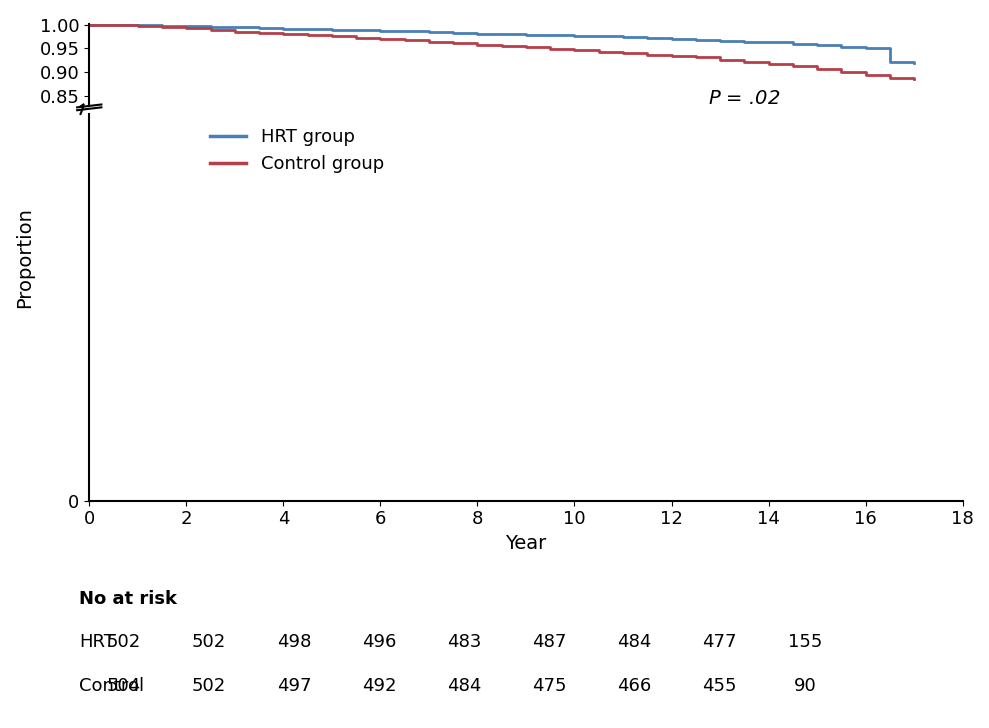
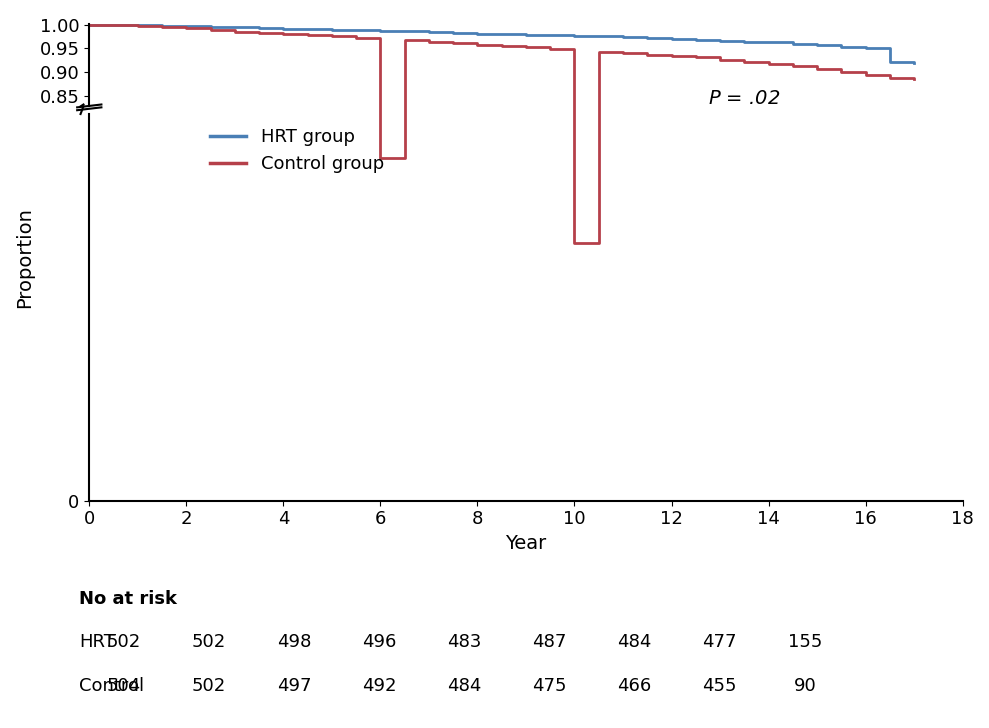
Control group/6: 0.970 -> 0.720
Control group/10: 0.946 -> 0.540
